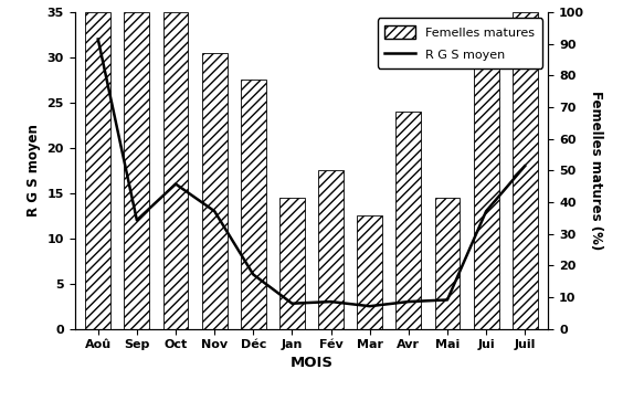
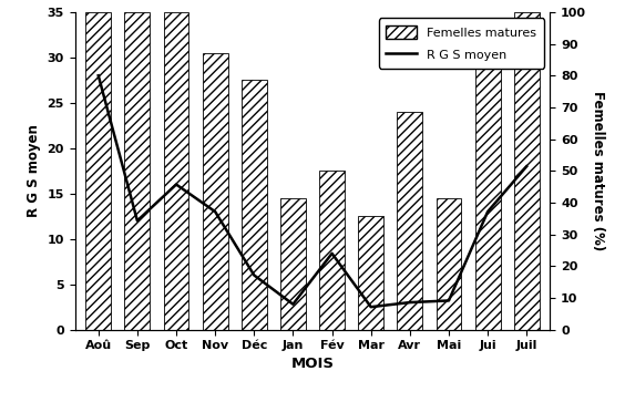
R G S moyen/Aoû: 32.0 -> 28.0
R G S moyen/Fév: 3.0 -> 8.4
